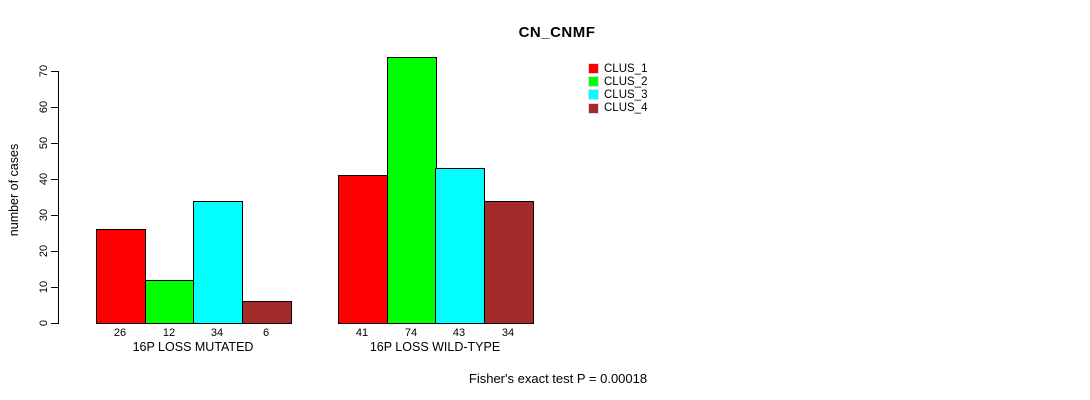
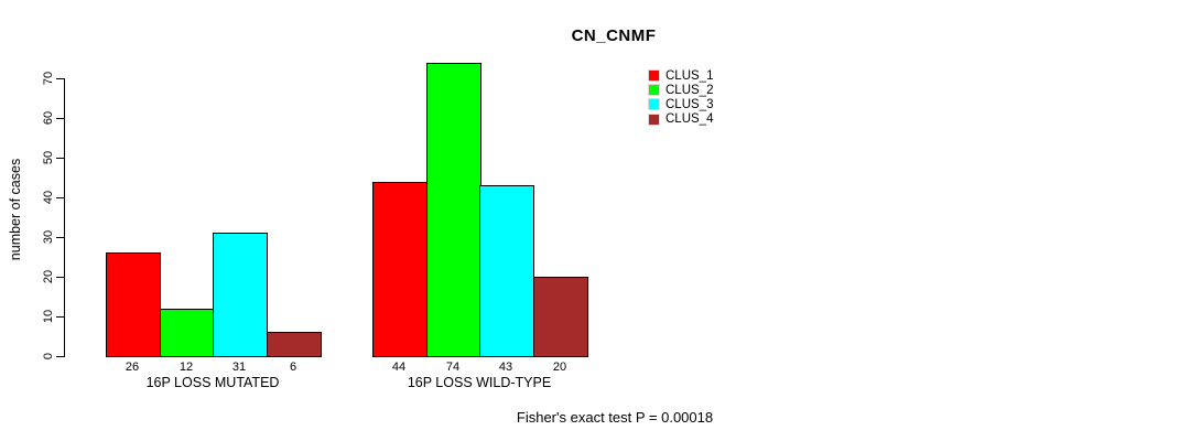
CLUS_3/16P LOSS MUTATED: 34 -> 31
CLUS_1/16P LOSS WILD-TYPE: 41 -> 44
CLUS_4/16P LOSS WILD-TYPE: 34 -> 20
